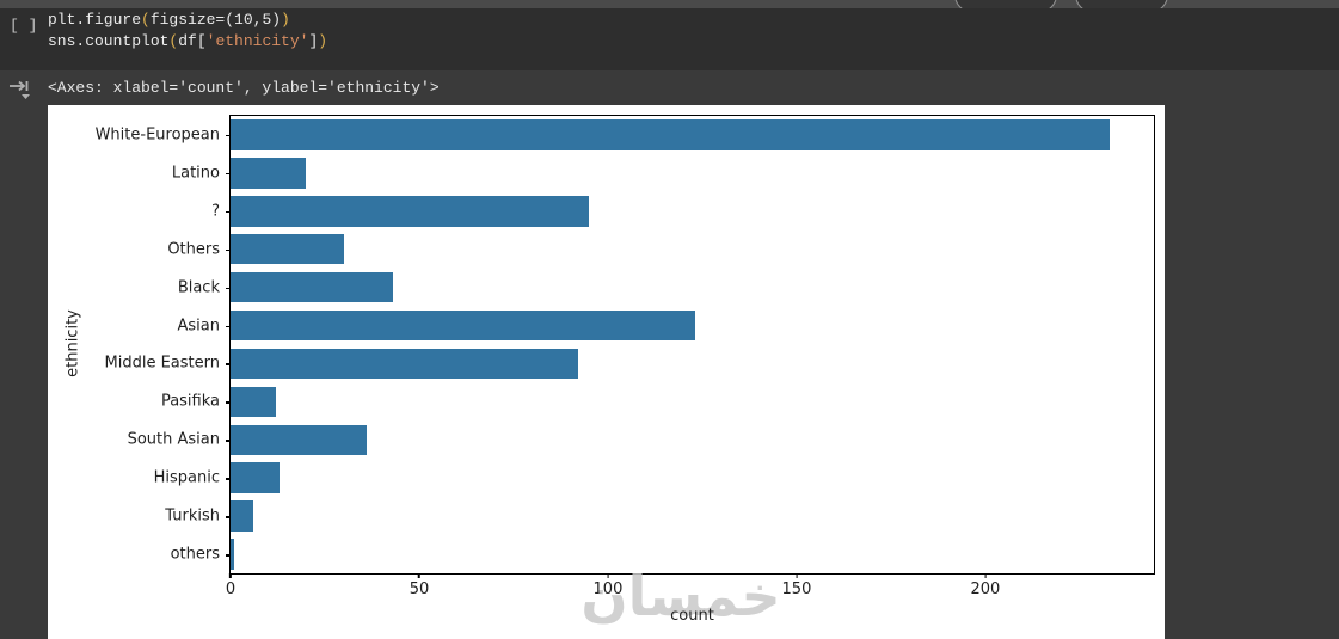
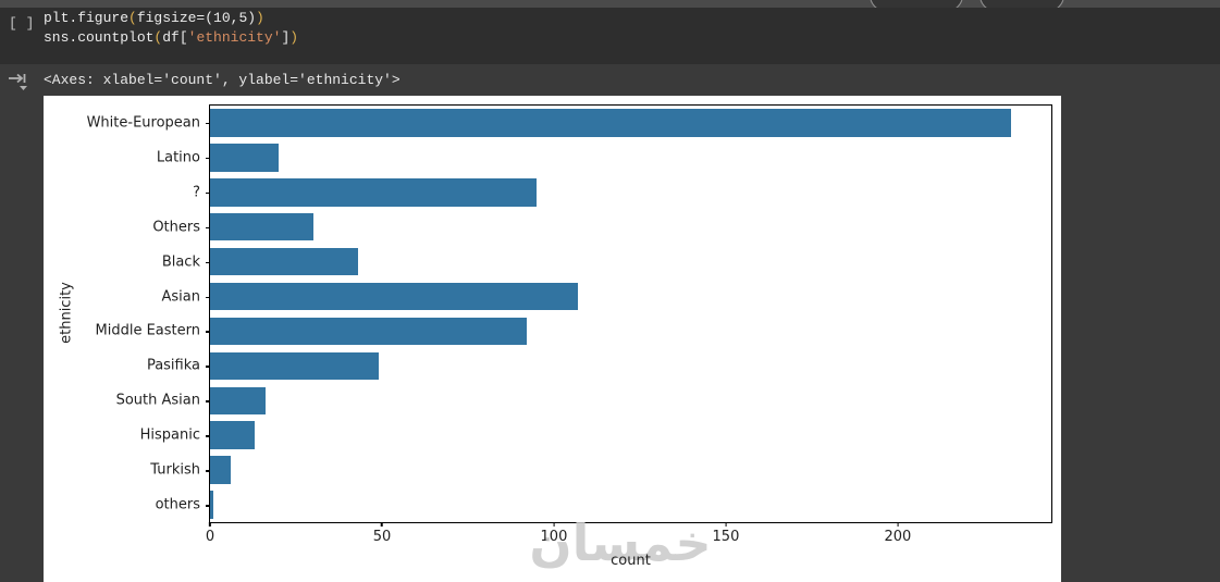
Asian: 123 -> 107
Pasifika: 12 -> 49
South Asian: 36 -> 16
